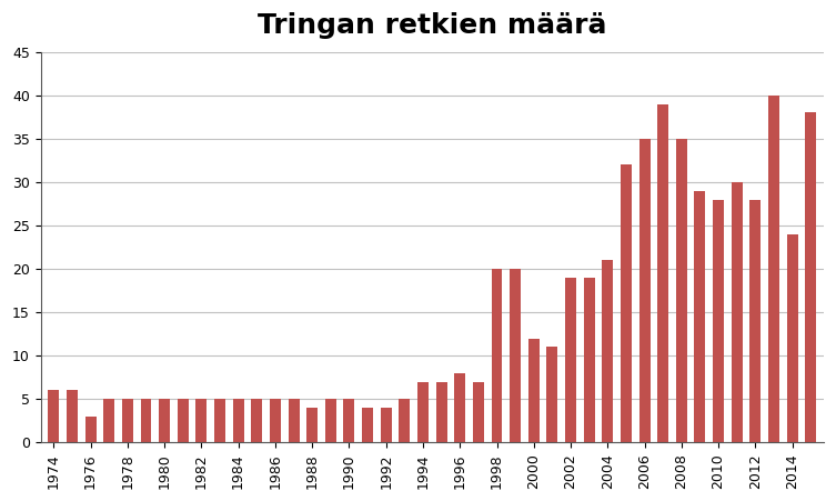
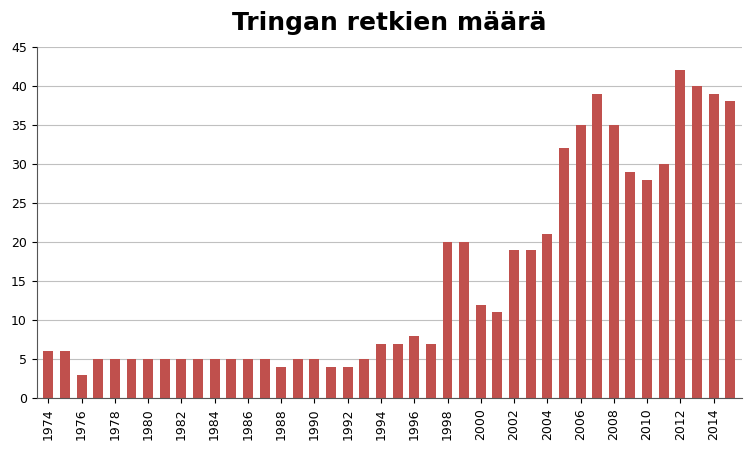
2012: 28 -> 42
2014: 24 -> 39
